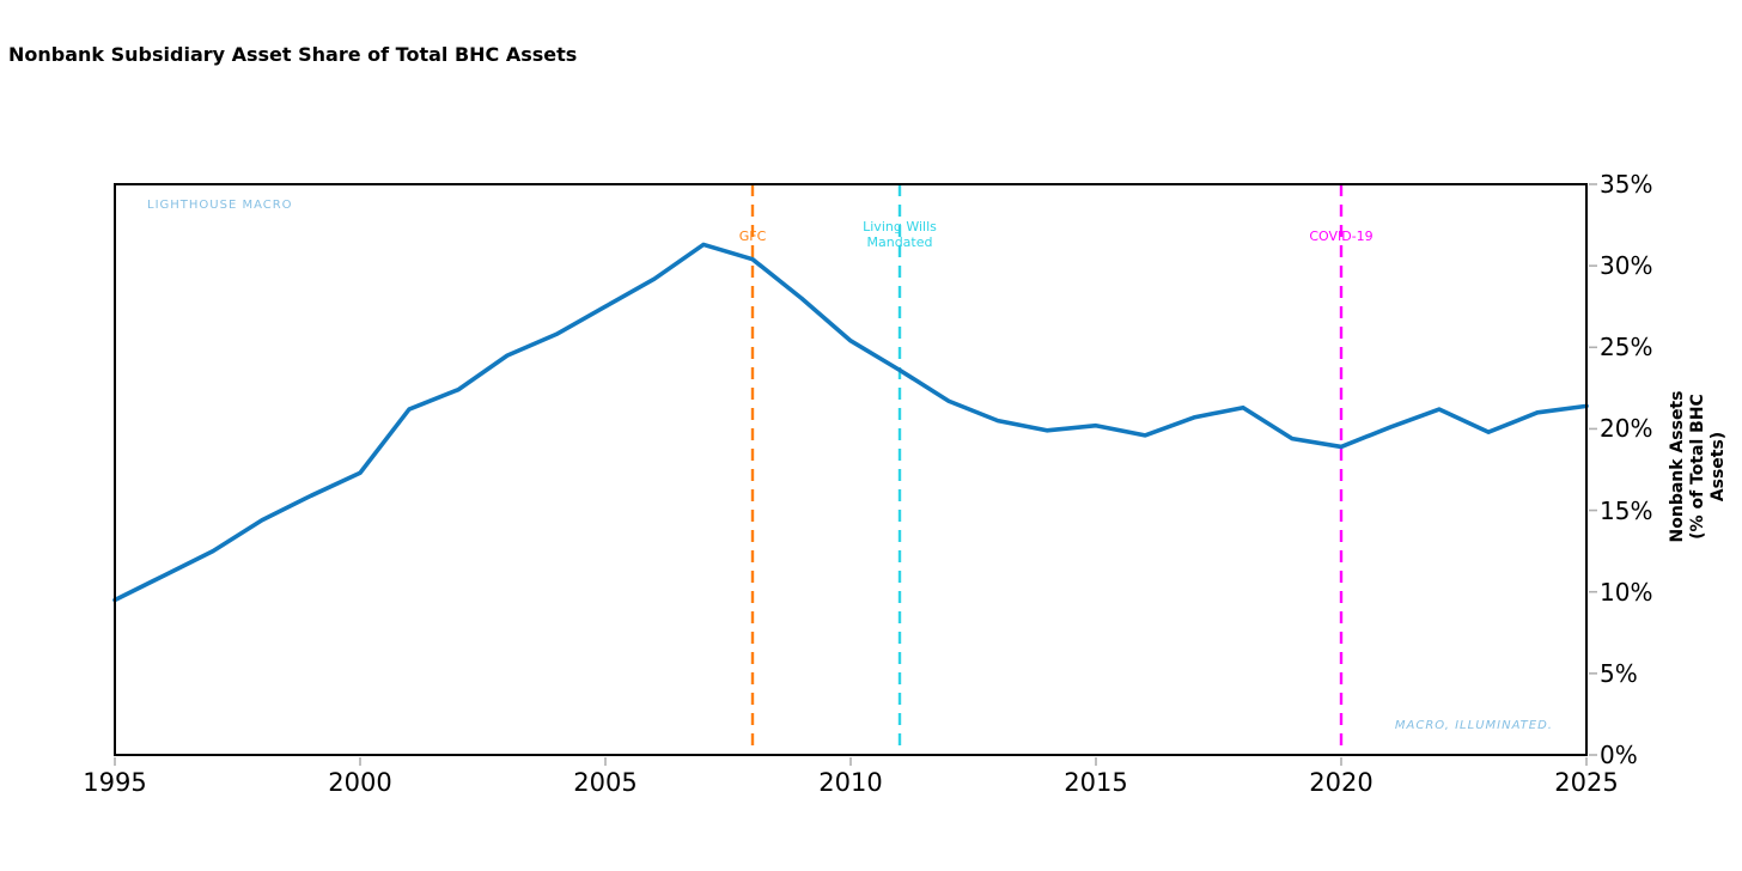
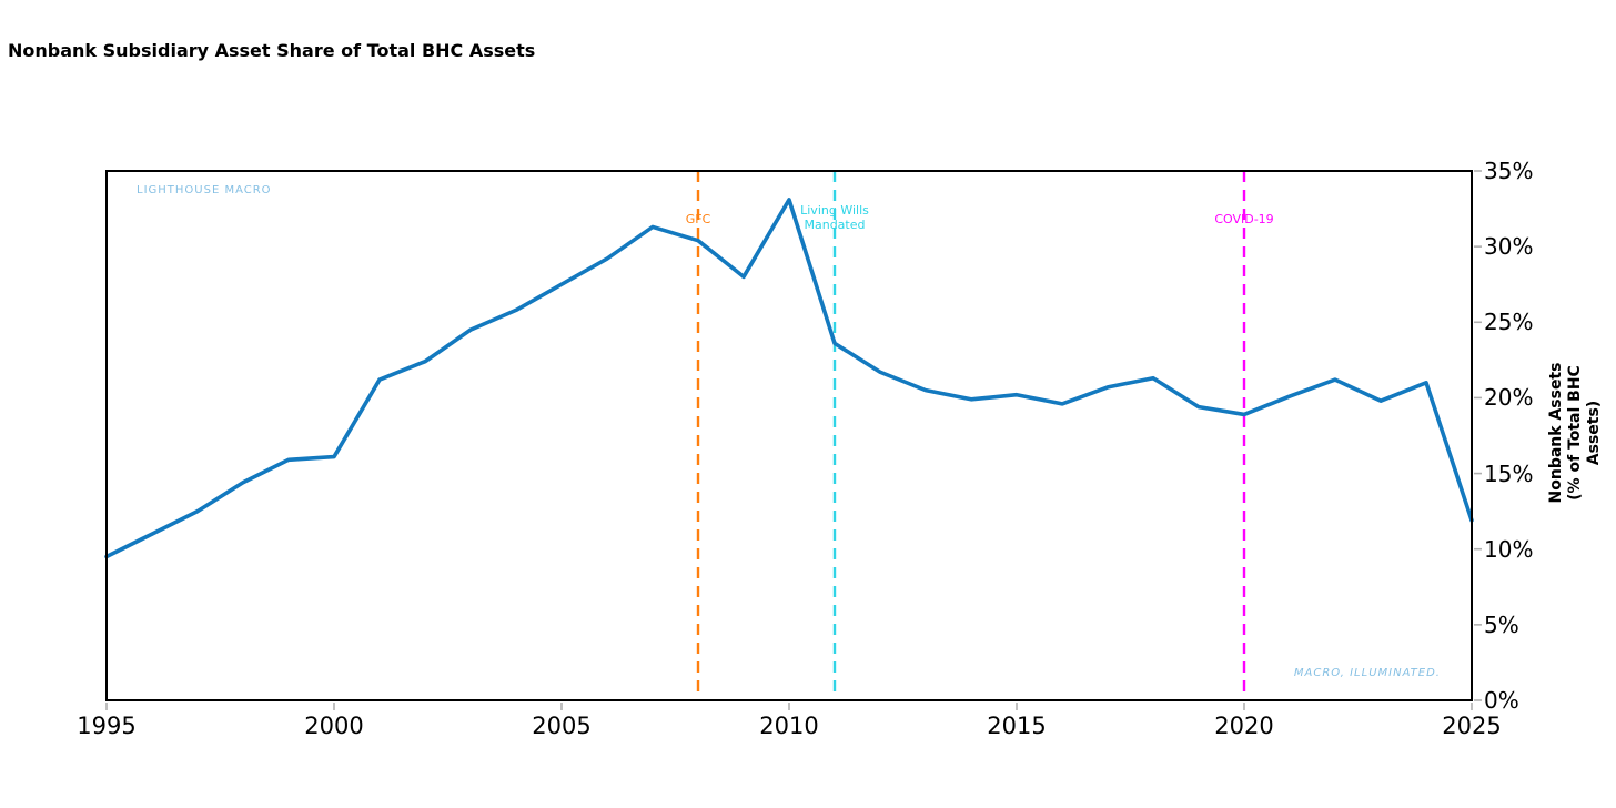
2000: 17.3% -> 16.1%
2010: 25.4% -> 33.1%
2025: 21.4% -> 11.9%
